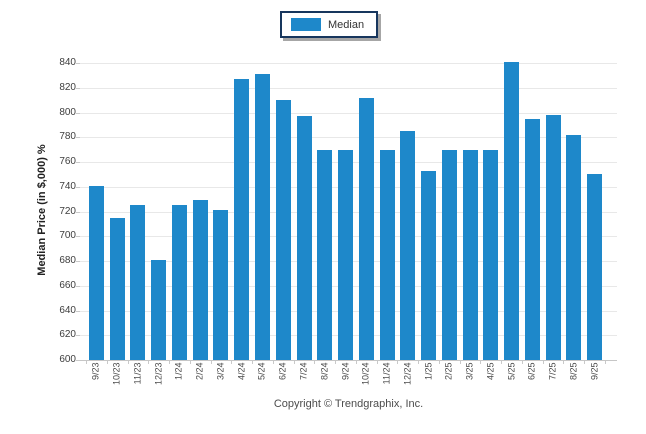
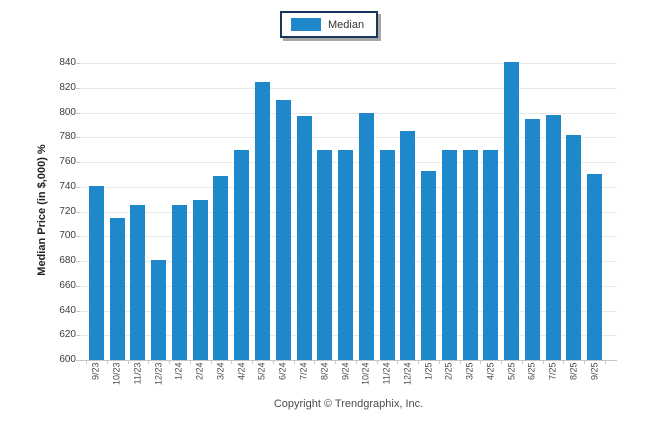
3/24: 721 -> 749
4/24: 827 -> 770
5/24: 831 -> 825
10/24: 812 -> 800
